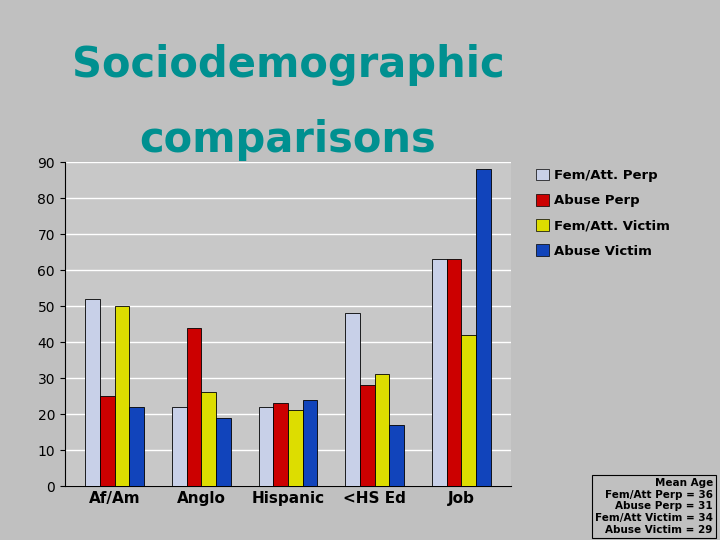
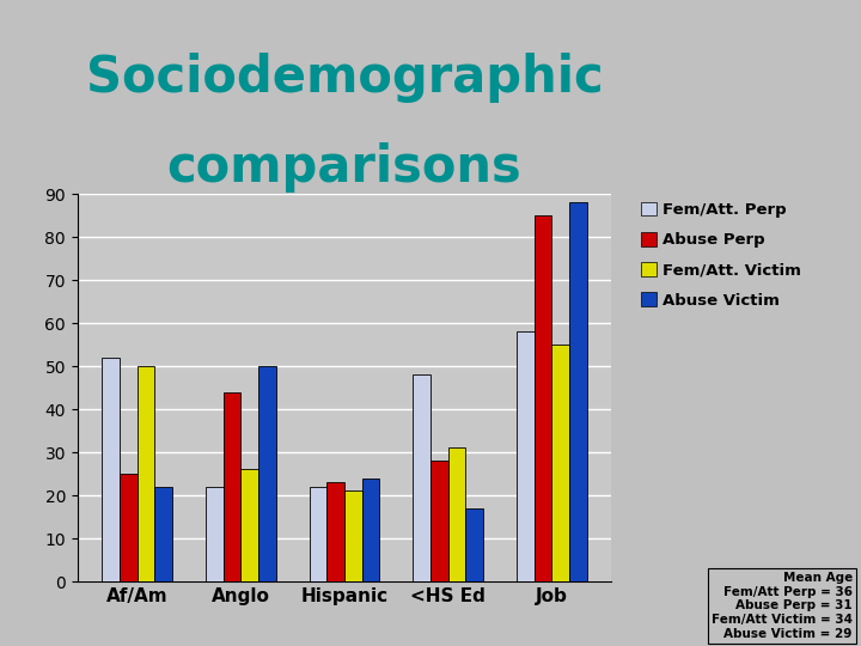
Abuse Victim/Anglo: 19 -> 50
Fem/Att. Perp/Job: 63 -> 58
Abuse Perp/Job: 63 -> 85
Fem/Att. Victim/Job: 42 -> 55
